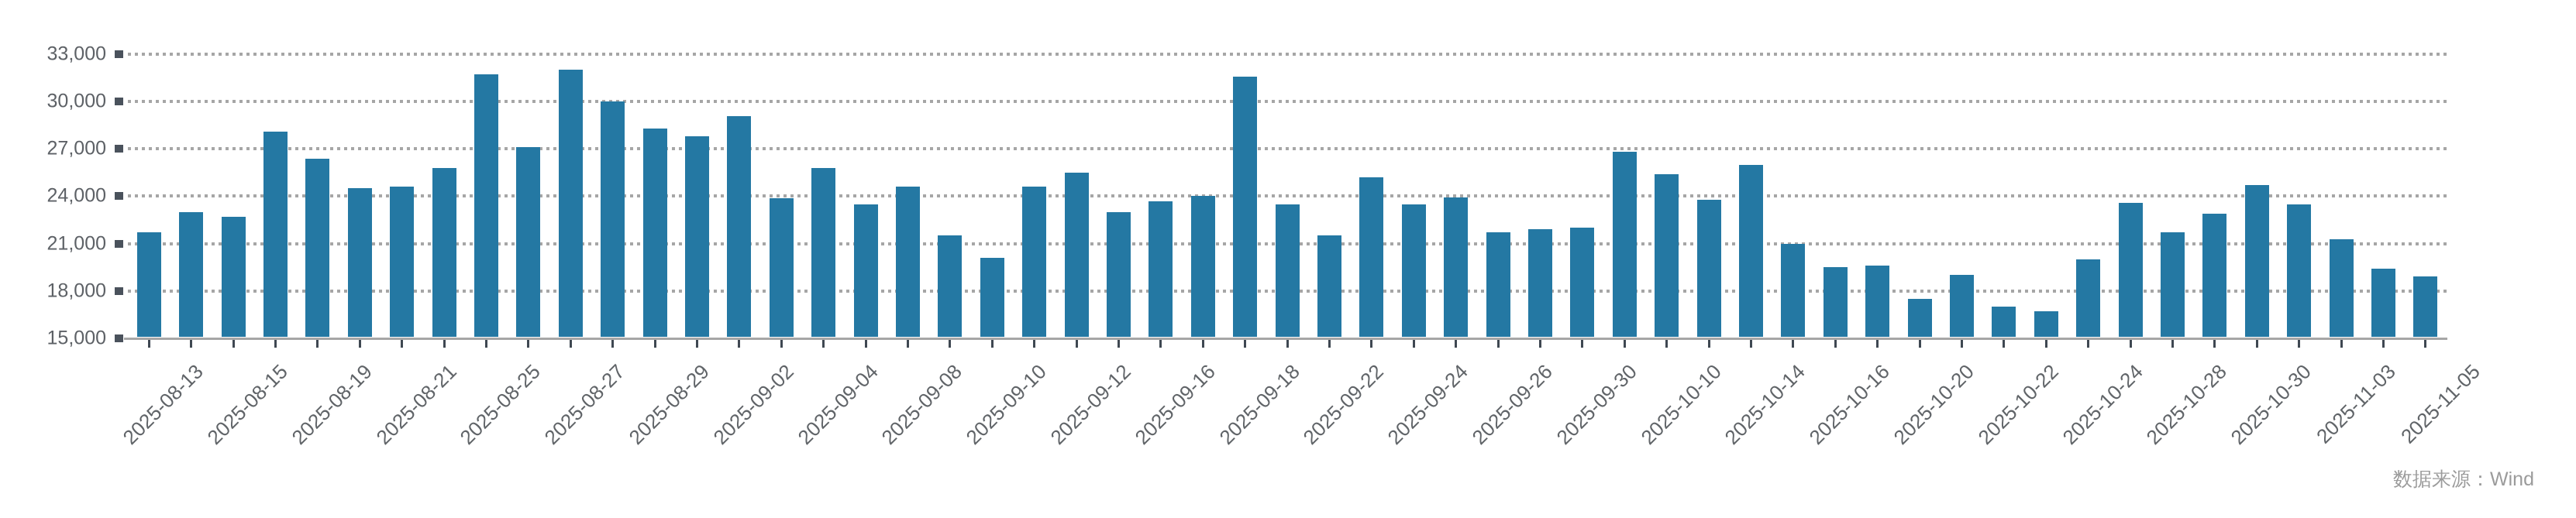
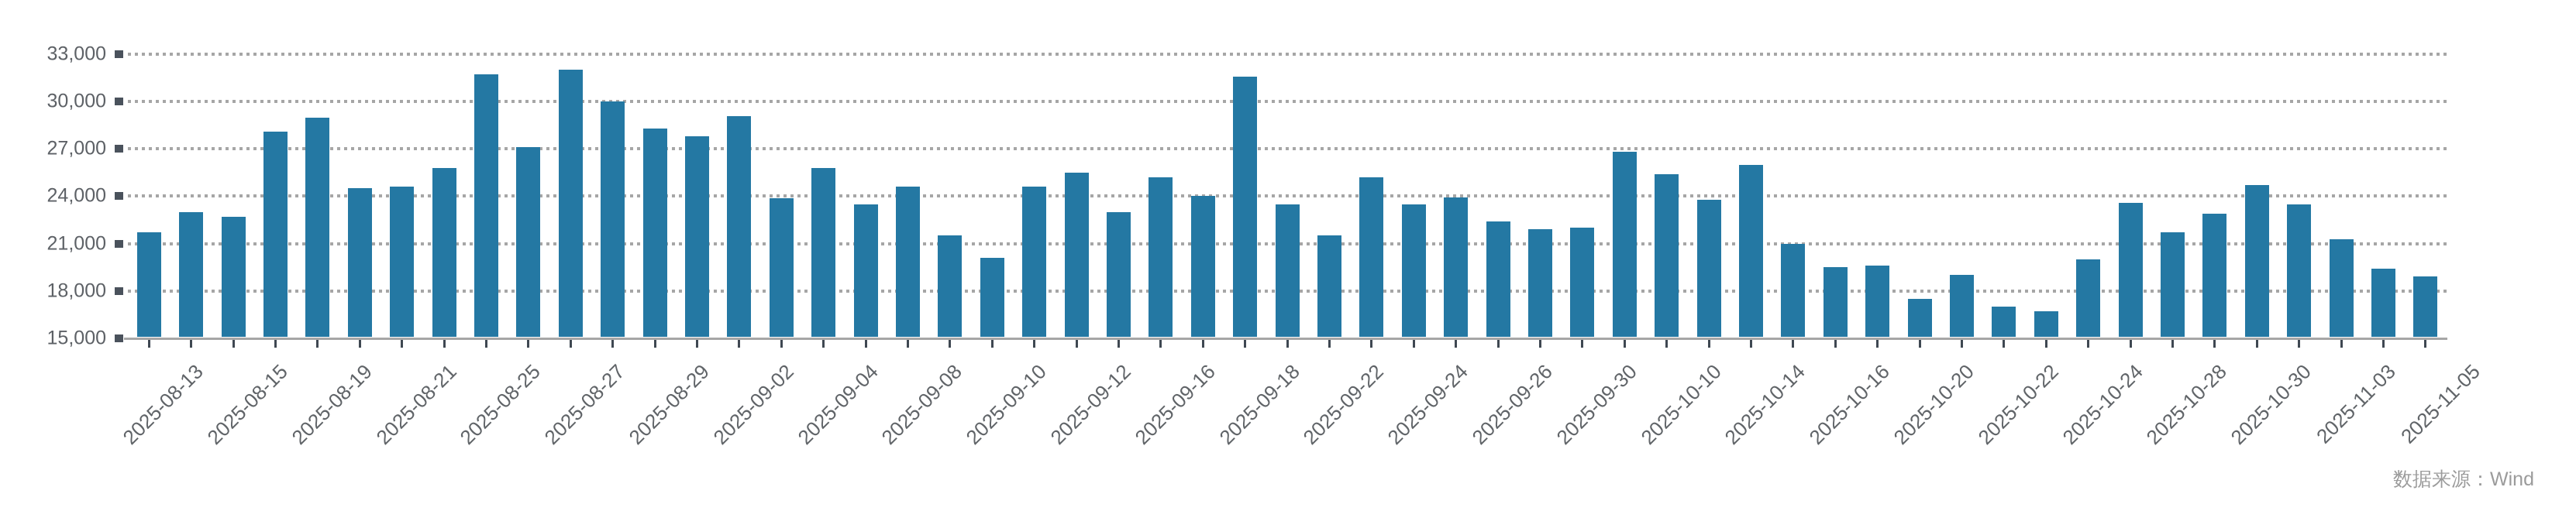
2025-08-19: 26400 -> 29000
2025-09-16: 23700 -> 25200
2025-09-26: 21700 -> 22400
